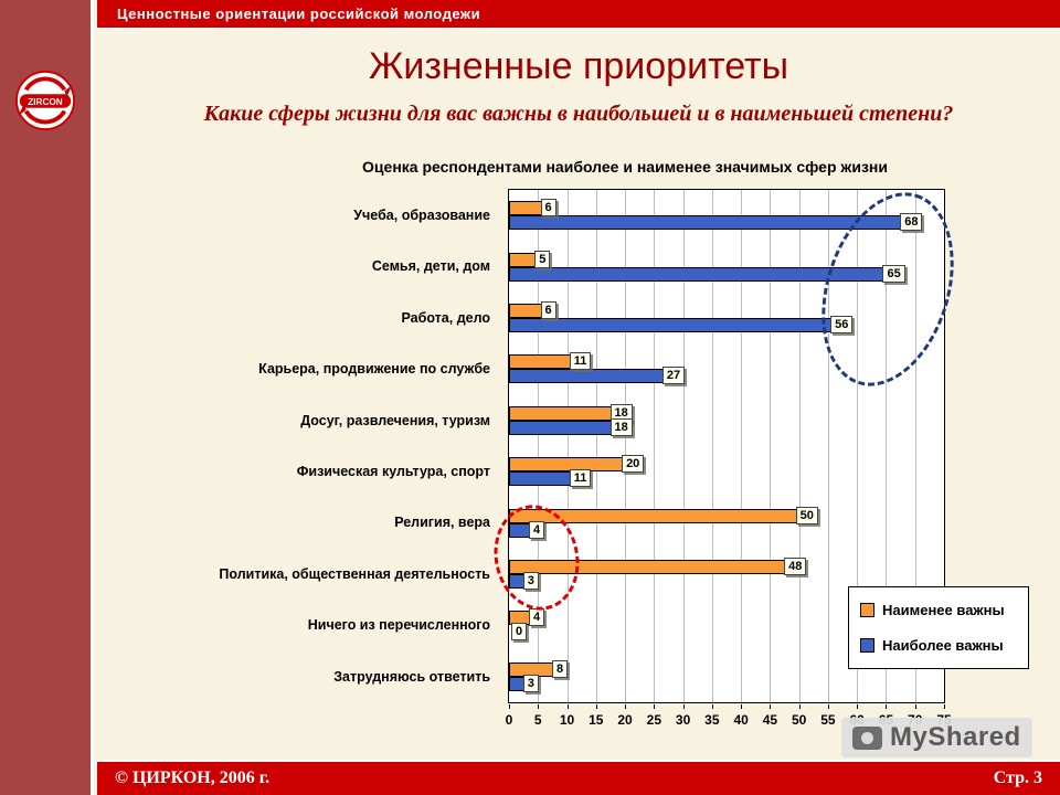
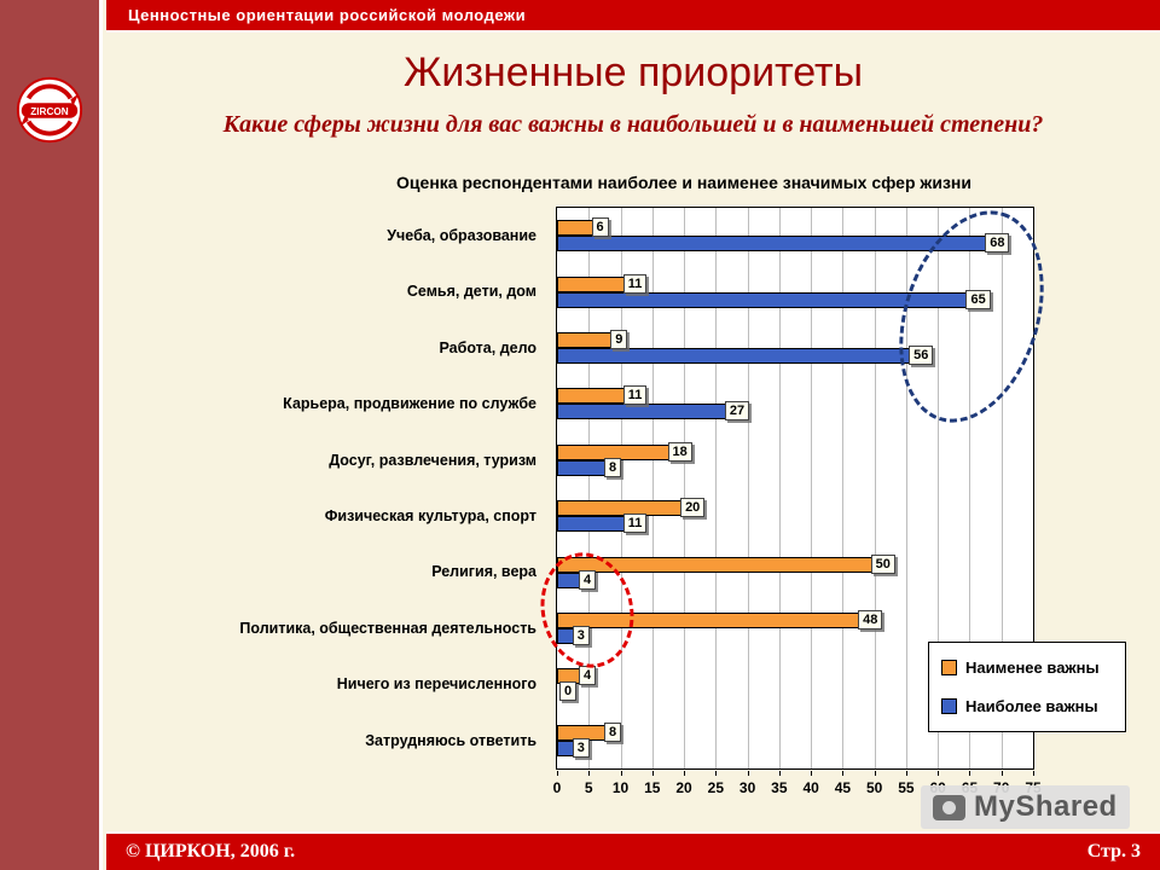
Наименее важны/Семья, дети, дом: 5 -> 11
Наименее важны/Работа, дело: 6 -> 9
Наиболее важны/Досуг, развлечения, туризм: 18 -> 8
